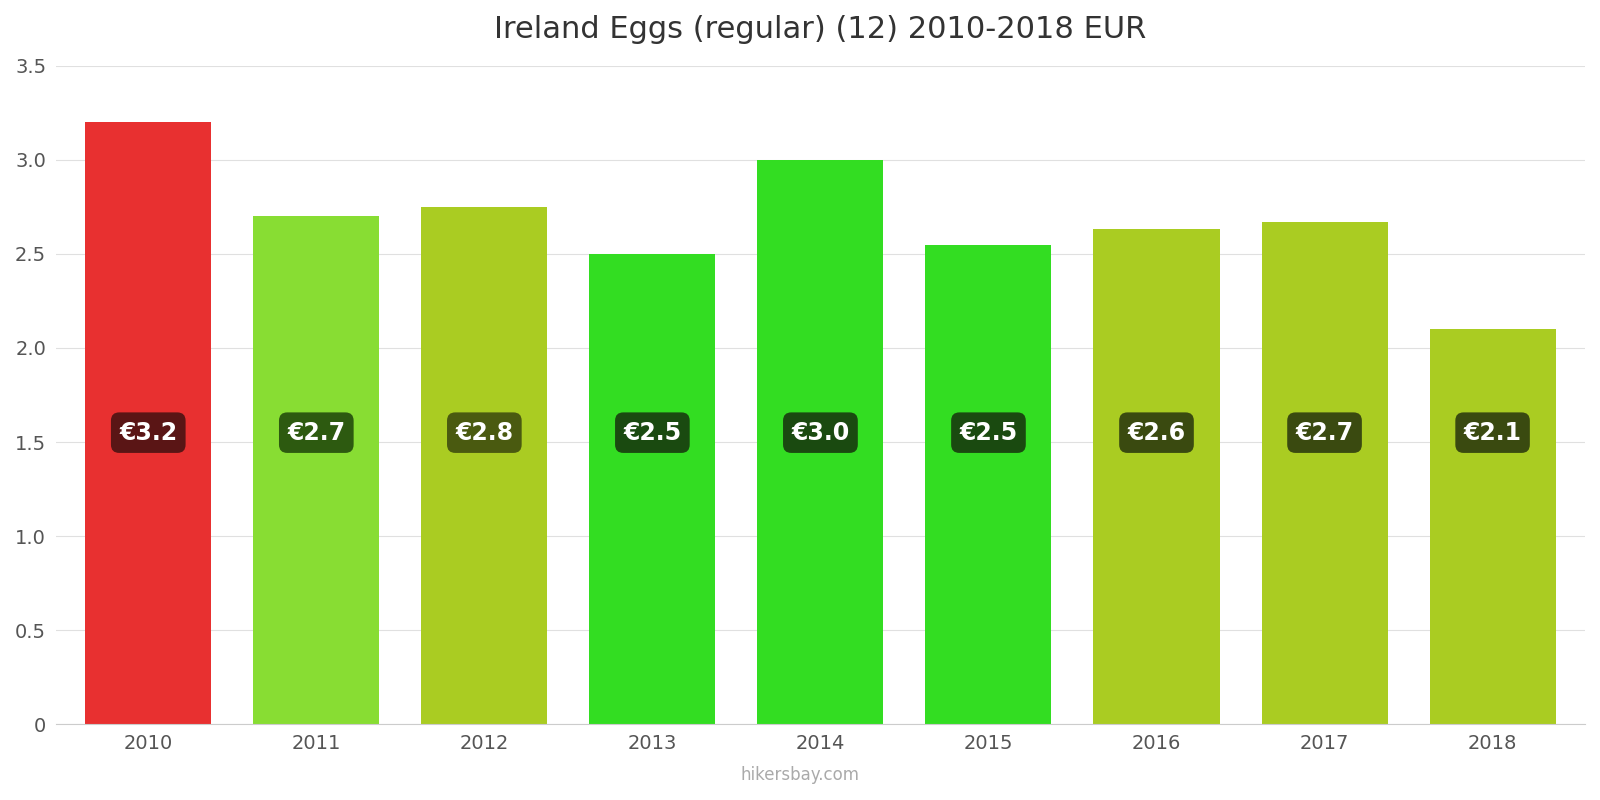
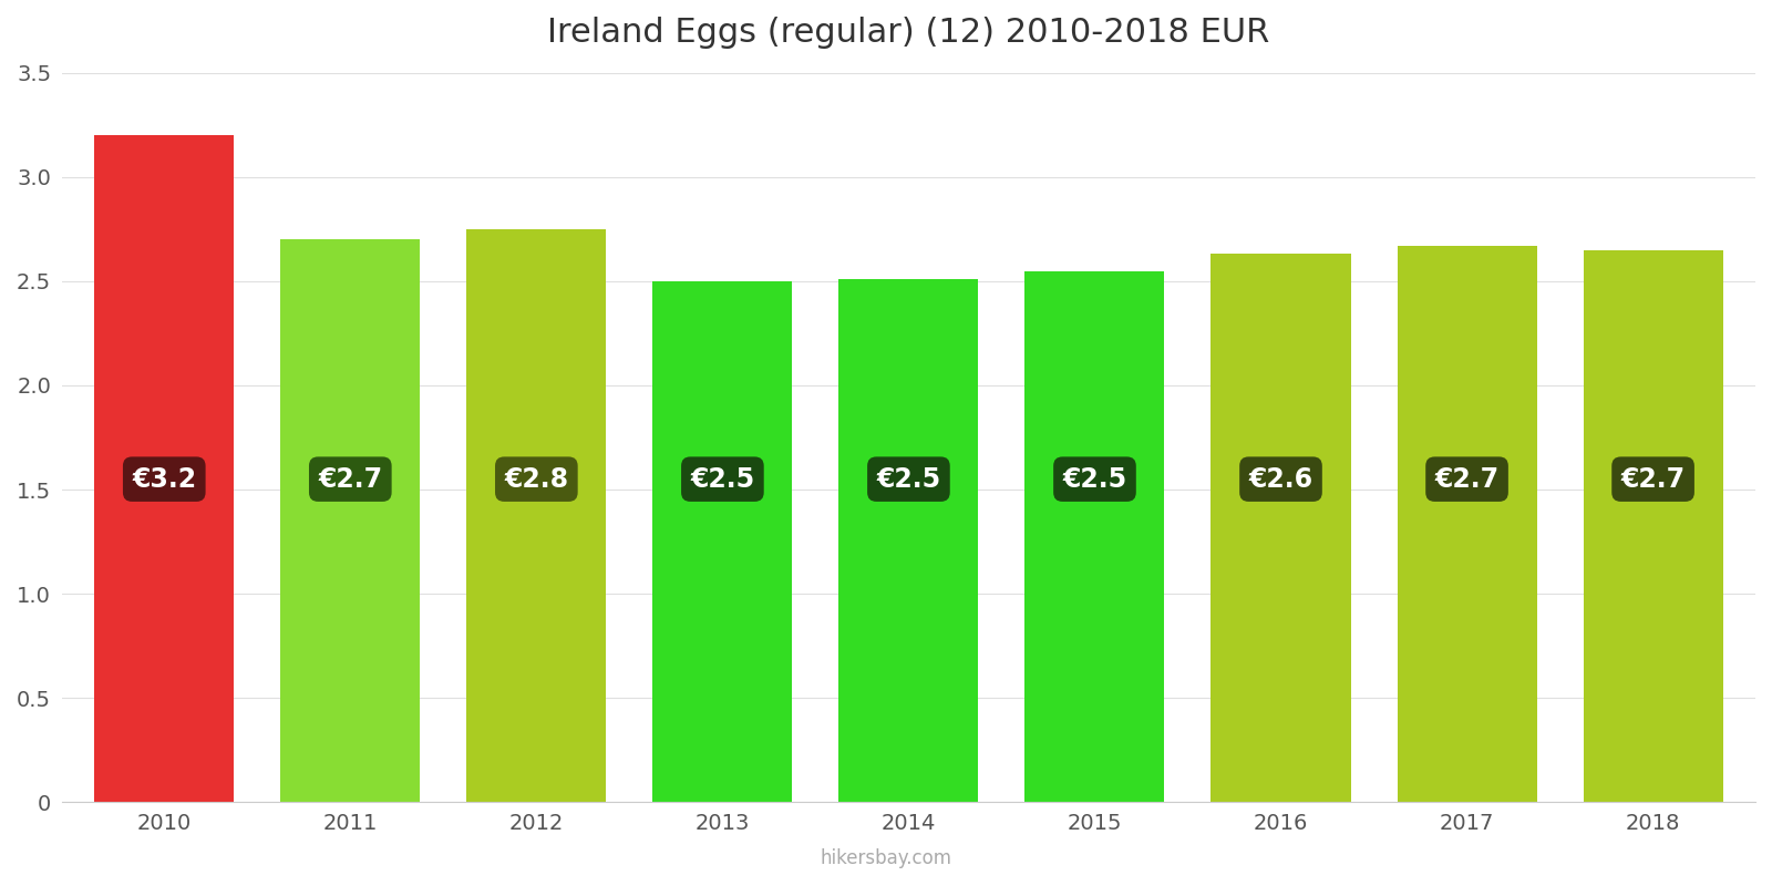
2014: €3.0 -> €2.5
2018: €2.1 -> €2.7
